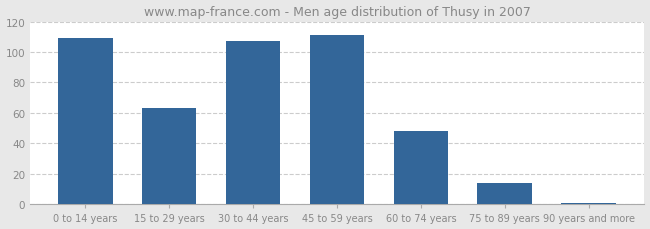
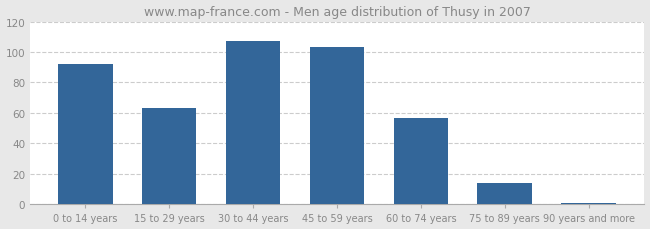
0 to 14 years: 109 -> 92
45 to 59 years: 111 -> 103
60 to 74 years: 48 -> 57
